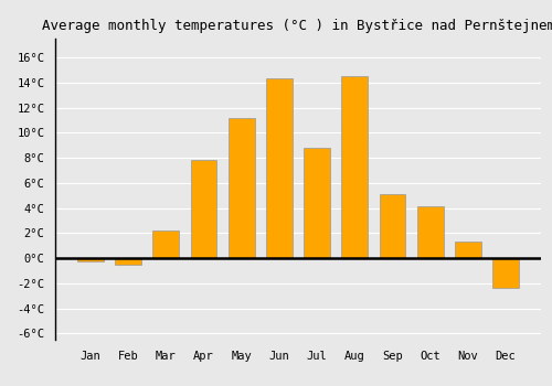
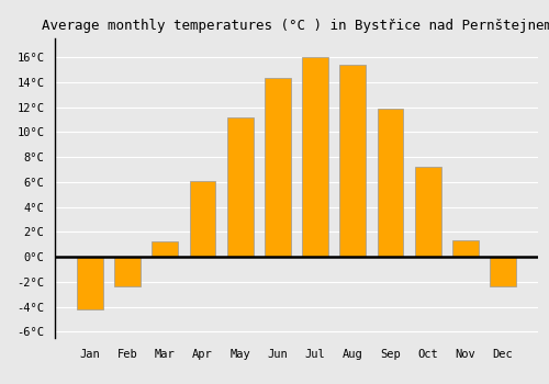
Jan: -0.3°C -> -4.2°C
Feb: -0.5°C -> -2.4°C
Mar: 2.2°C -> 1.2°C
Apr: 7.8°C -> 6.1°C
Jul: 8.8°C -> 16.0°C
Aug: 14.5°C -> 15.4°C
Sep: 5.1°C -> 11.9°C
Oct: 4.1°C -> 7.2°C
